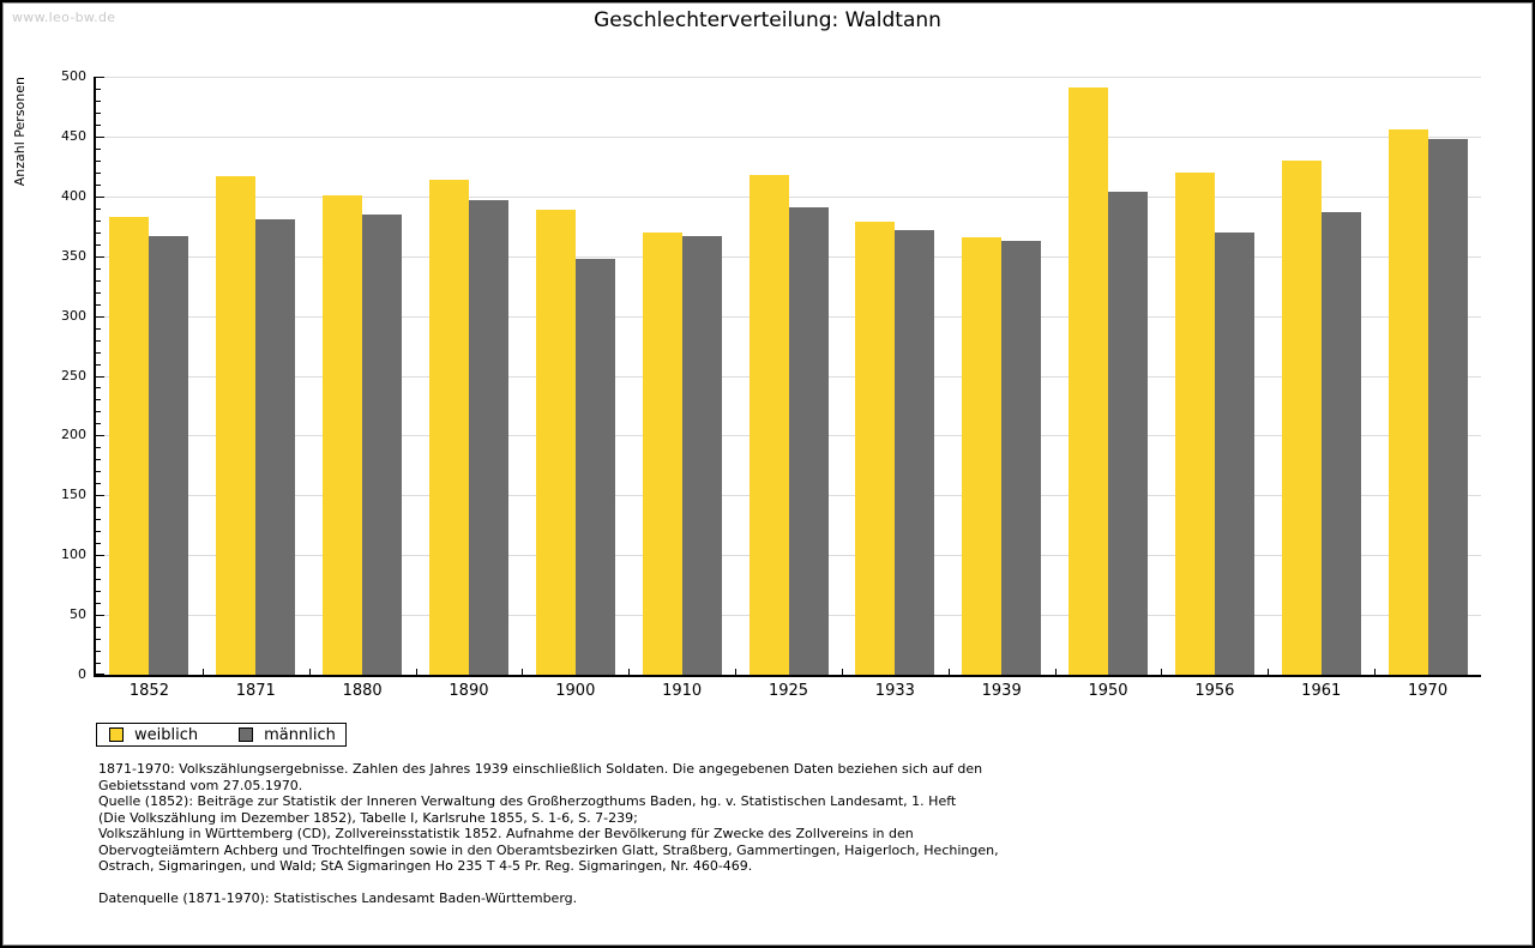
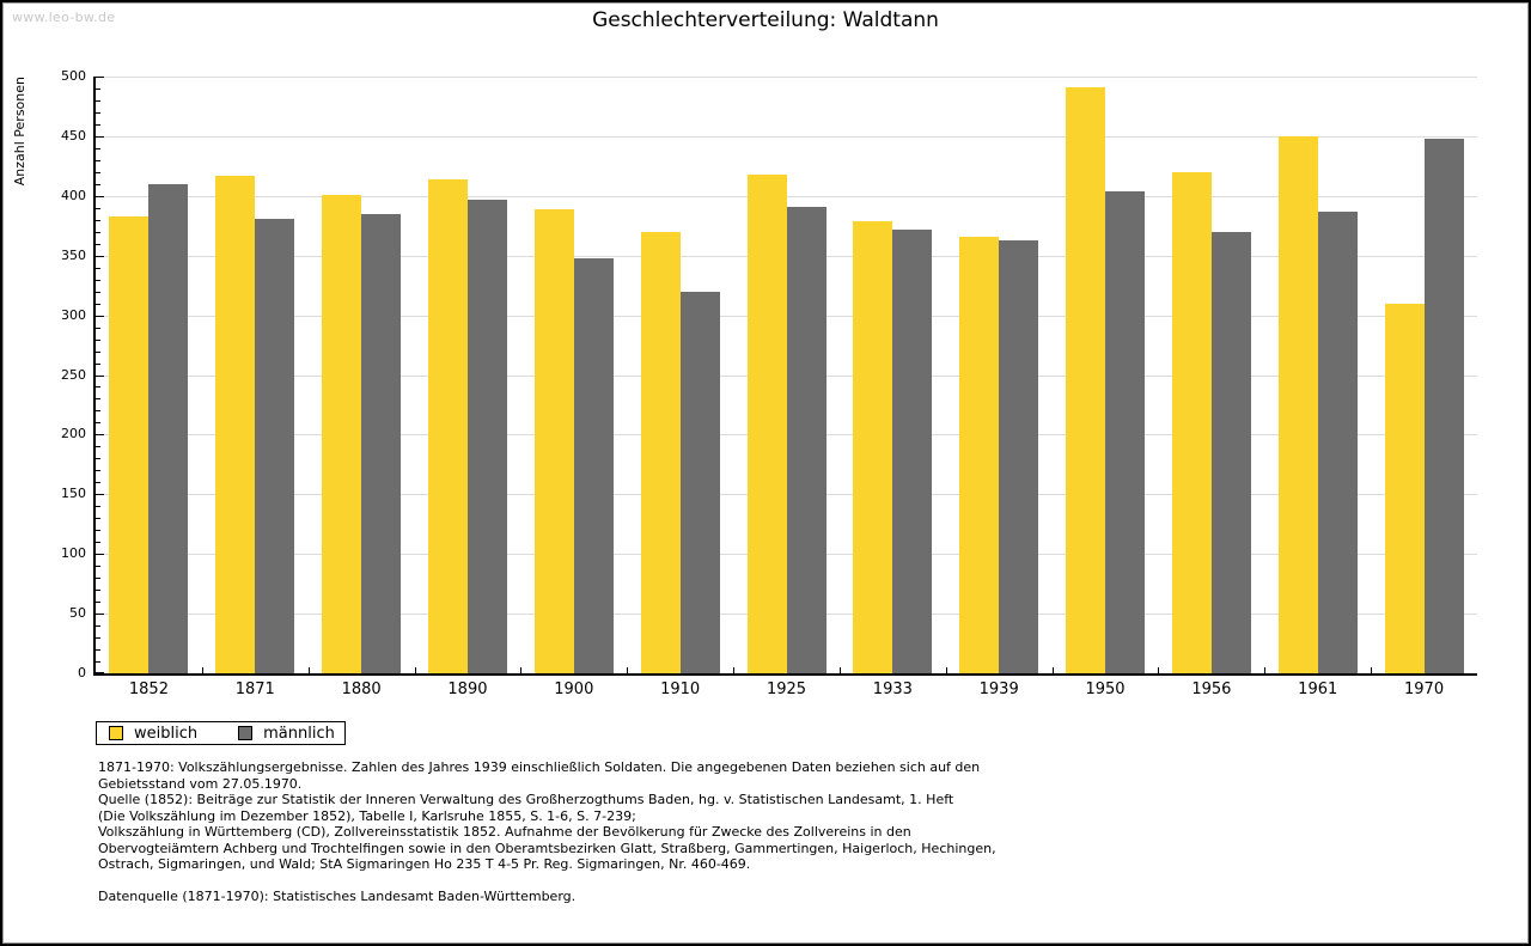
männlich/1852: 370 -> 410
männlich/1910: 370 -> 320
weiblich/1961: 430 -> 450
weiblich/1970: 460 -> 310
